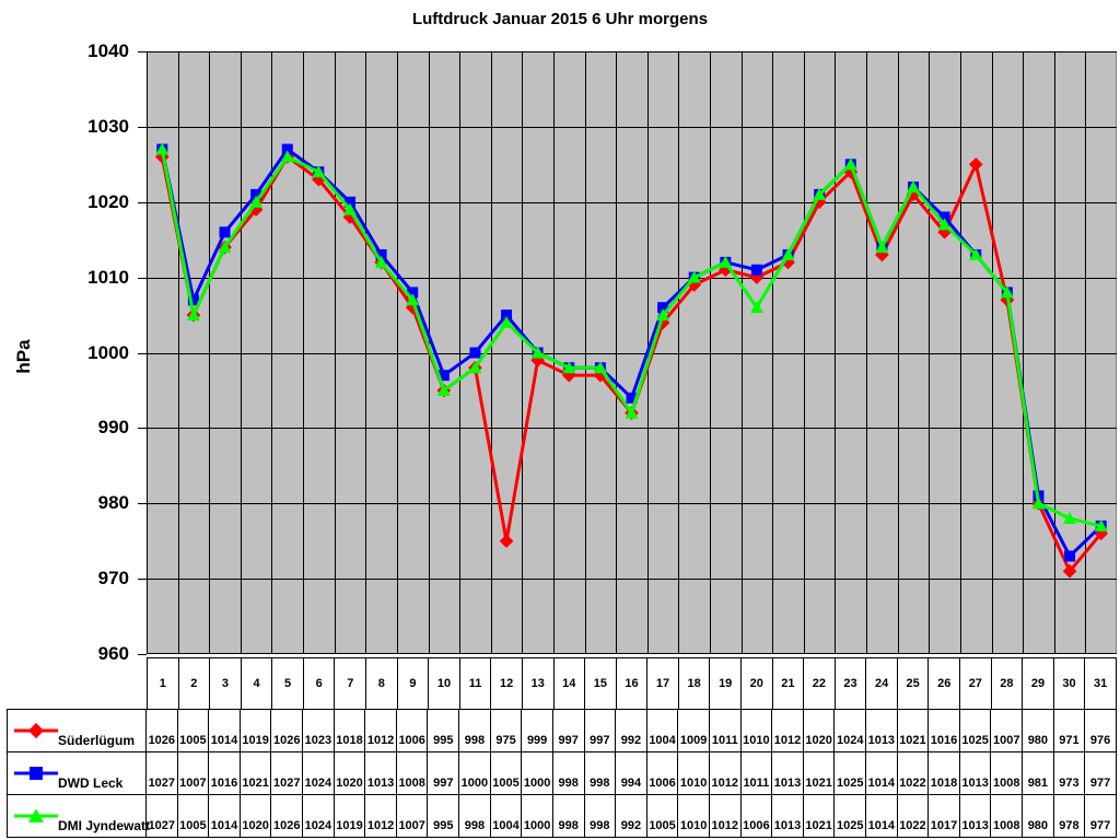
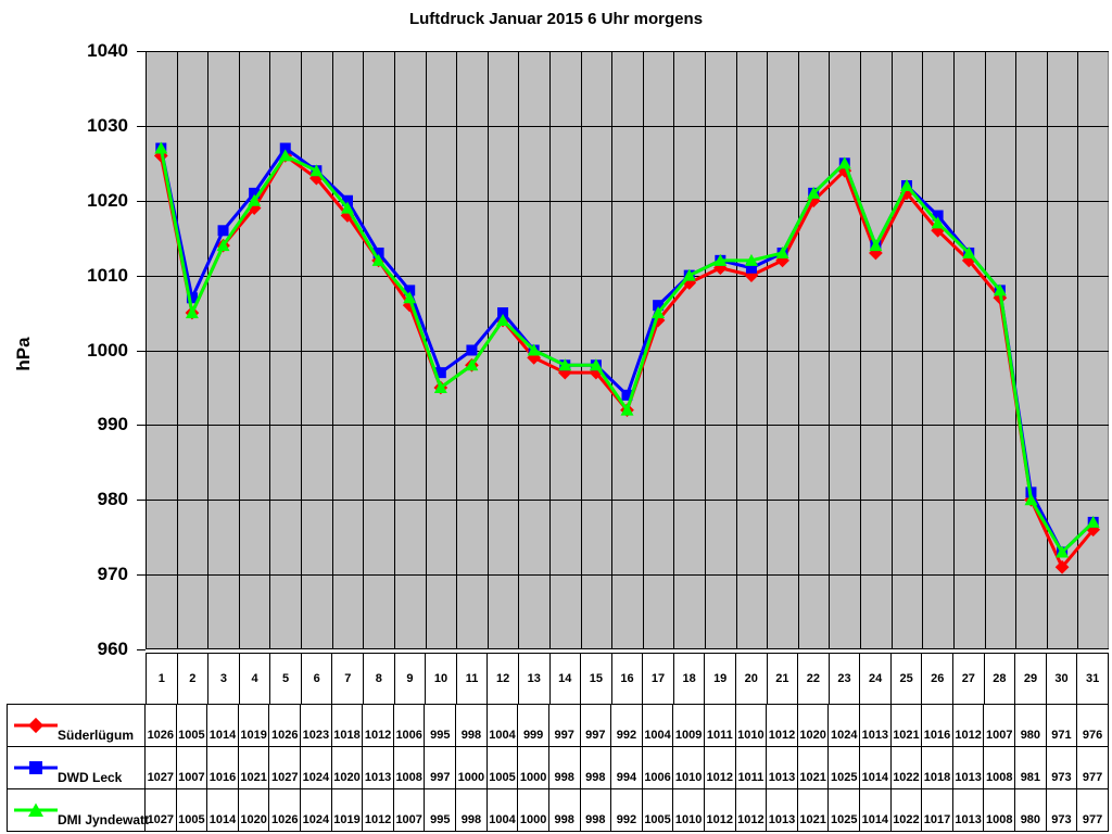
Süderlügum/12: 975 -> 1004
DMI Jyndewatt/20: 1006 -> 1012
Süderlügum/27: 1025 -> 1012
DMI Jyndewatt/30: 978 -> 973
